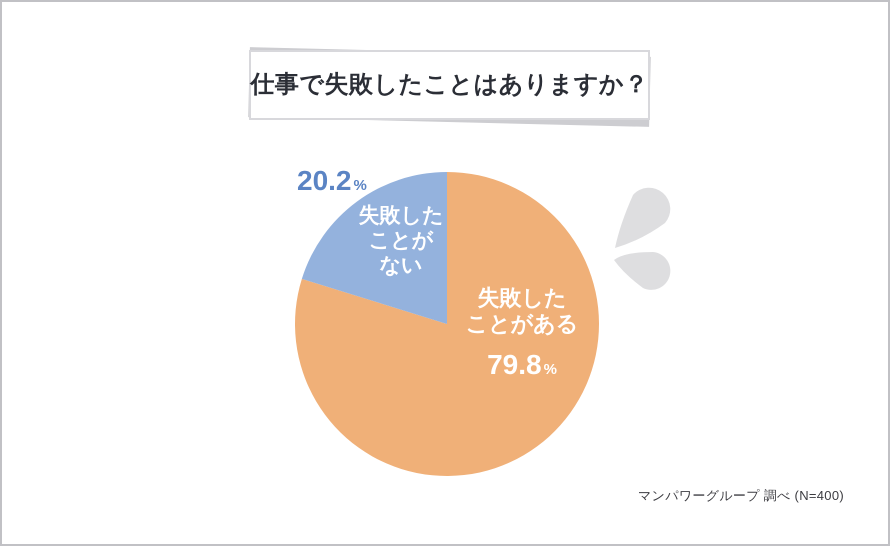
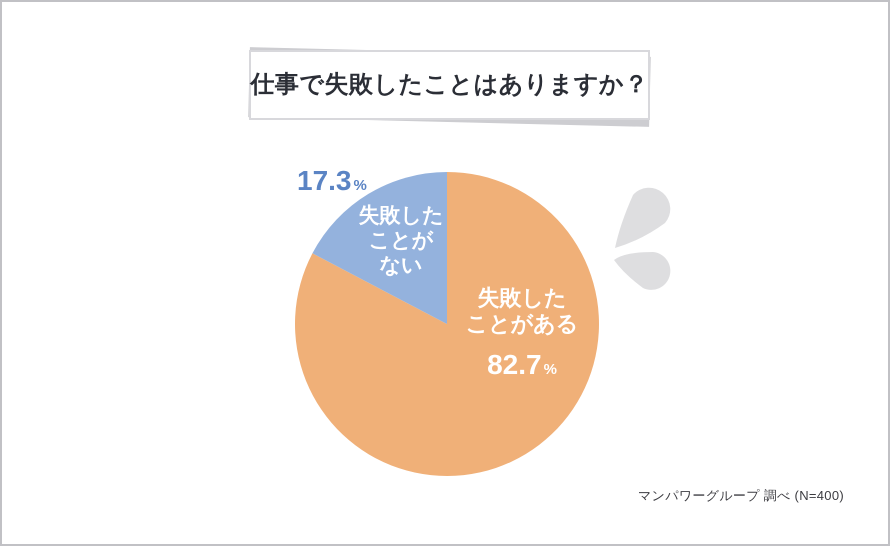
失敗したことがある: 79.8 -> 82.7
失敗したことがない: 20.2 -> 17.3
